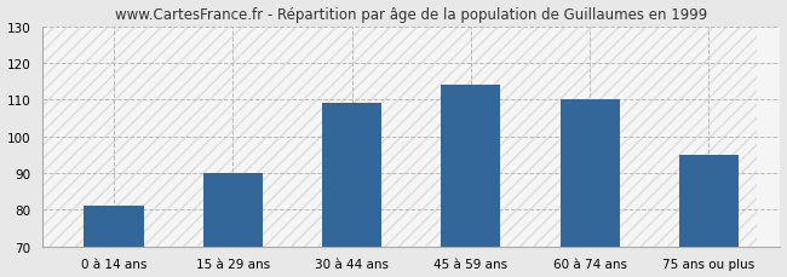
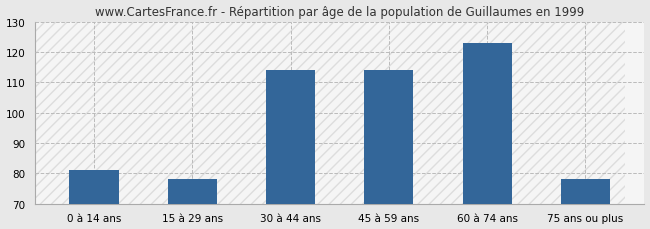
15 à 29 ans: 90 -> 78
30 à 44 ans: 109 -> 114
60 à 74 ans: 110 -> 123
75 ans ou plus: 95 -> 78
